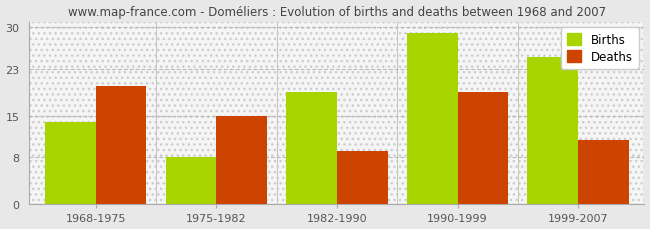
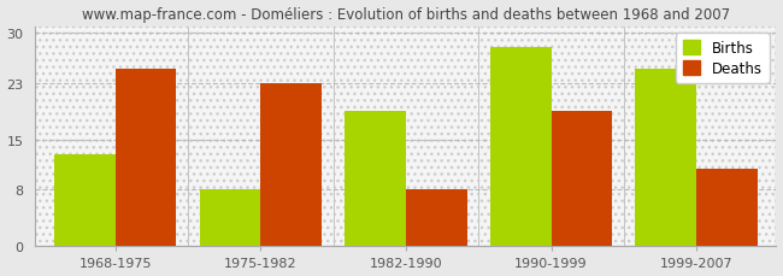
Births/1968-1975: 14 -> 13
Deaths/1968-1975: 20 -> 25
Deaths/1975-1982: 15 -> 23
Deaths/1982-1990: 9 -> 8
Births/1990-1999: 29 -> 28
